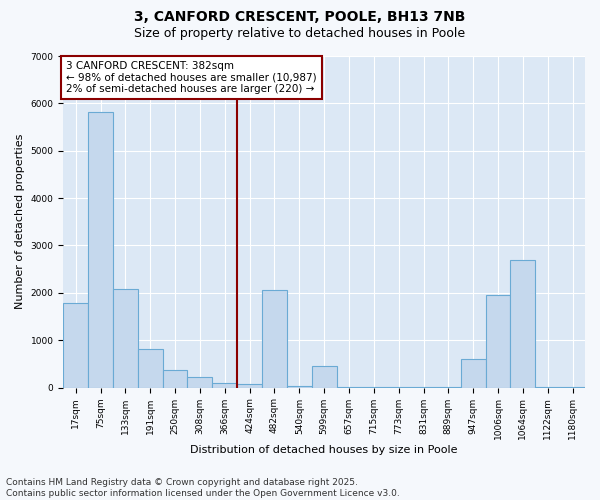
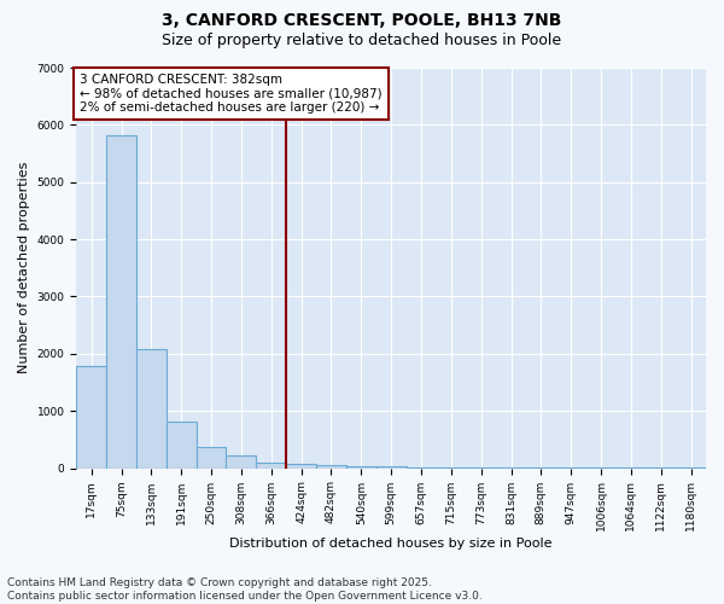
482sqm: 2050 -> 50
599sqm: 450 -> 20
947sqm: 600 -> 10
1006sqm: 1950 -> 10
1064sqm: 2700 -> 0
